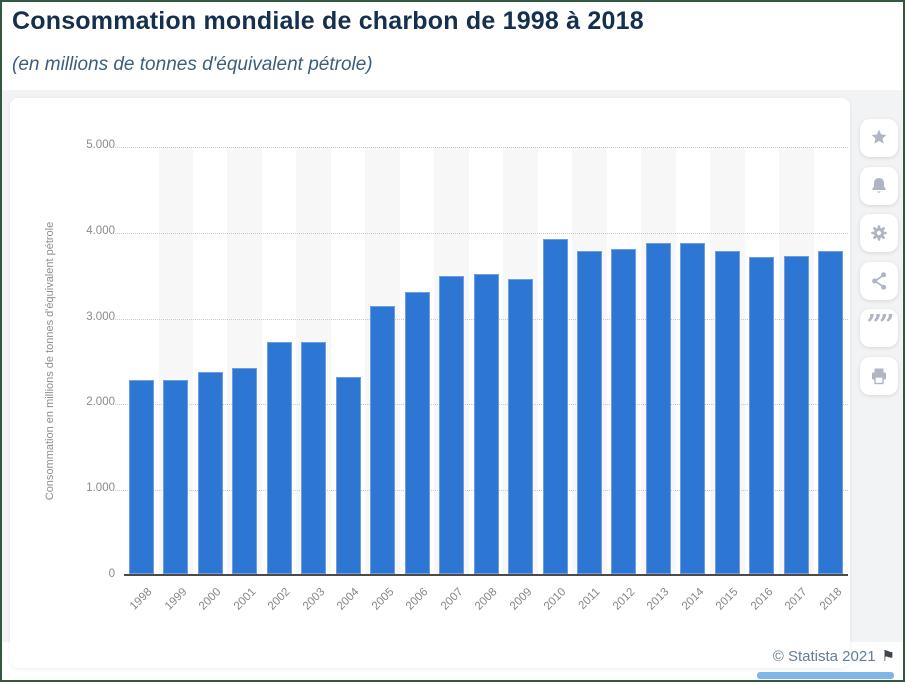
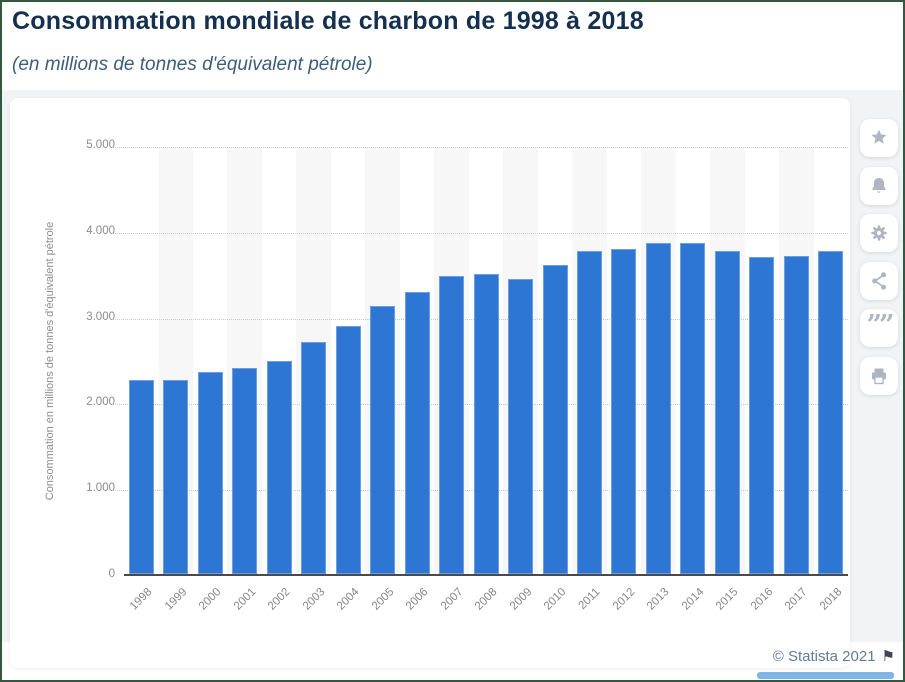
2002: 2700 -> 2500
2004: 2300 -> 2900
2010: 3900 -> 3600
